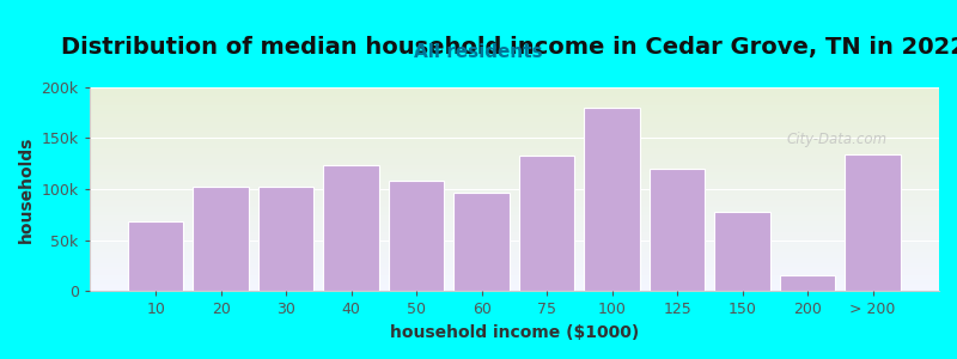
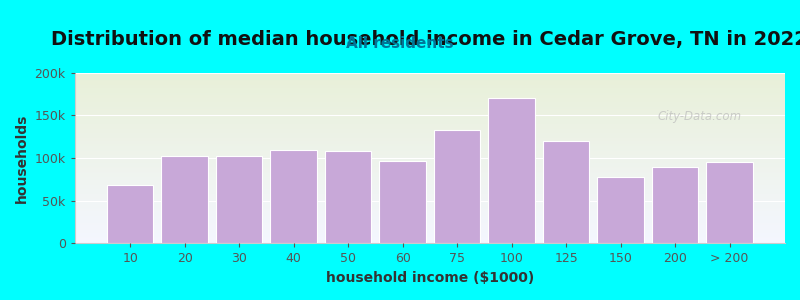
40: 124k -> 110k
100: 180k -> 170k
200: 16k -> 90k
> 200: 134k -> 95k
